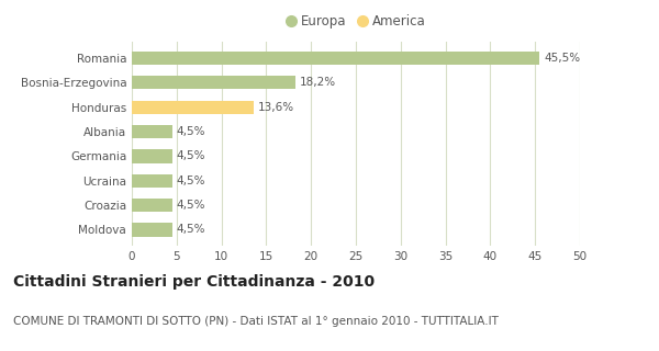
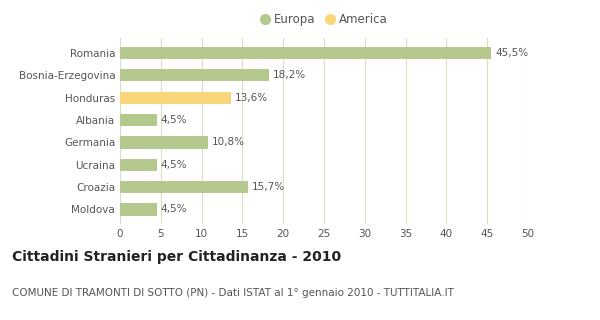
Germania: 4,5% -> 10,8%
Croazia: 4,5% -> 15,7%
